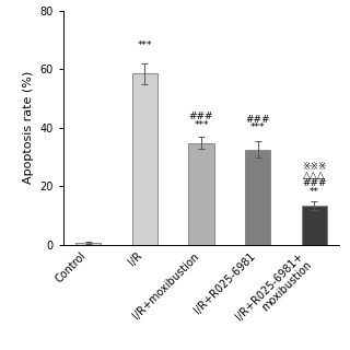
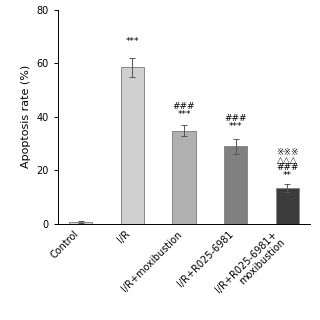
I/R+R025-6981: 32.5 -> 29.0
